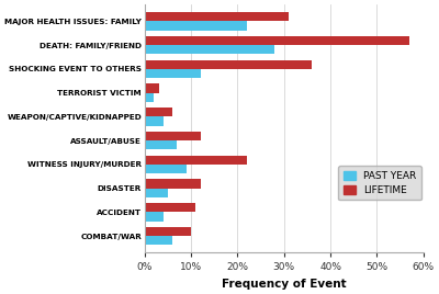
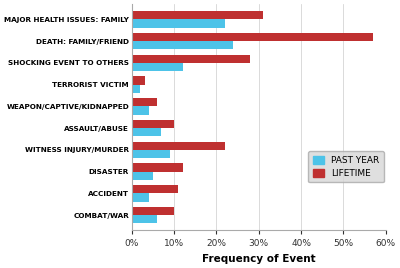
PAST YEAR/DEATH: FAMILY/FRIEND: 28% -> 24%
LIFETIME/SHOCKING EVENT TO OTHERS: 36% -> 28%
LIFETIME/ASSAULT/ABUSE: 12% -> 10%
